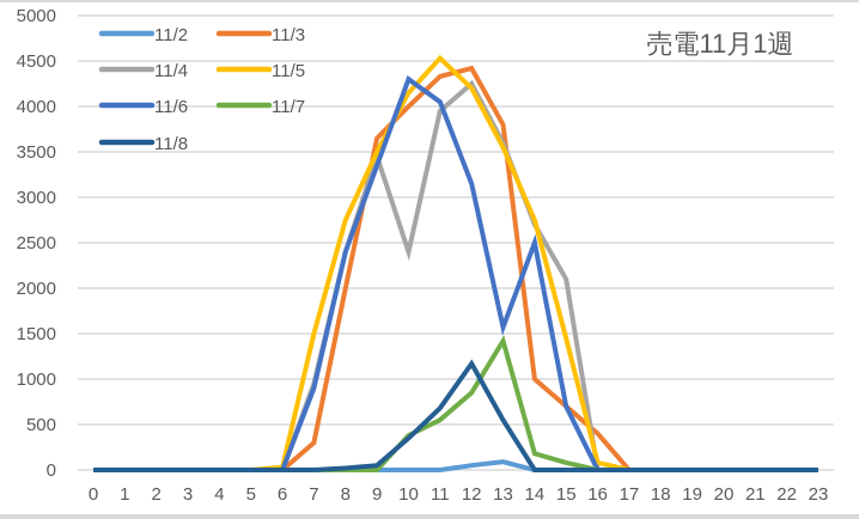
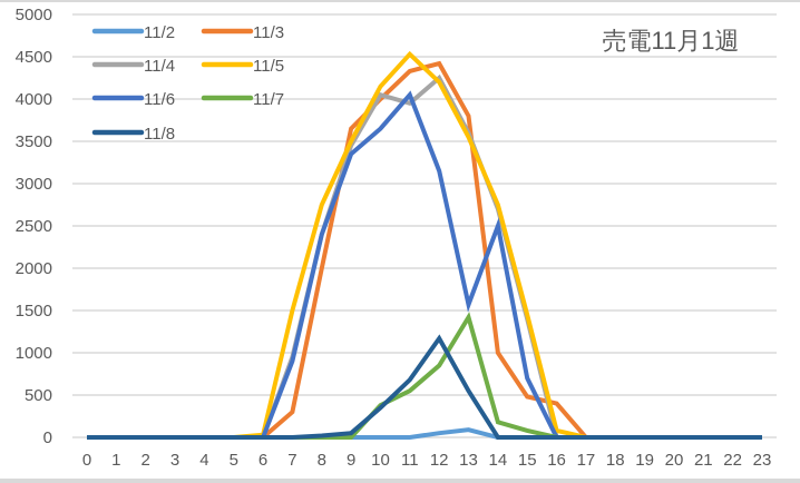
11/4/10: 2400 -> 4000
11/6/10: 4300 -> 3600
11/3/15: 700 -> 500
11/4/15: 2100 -> 1400
